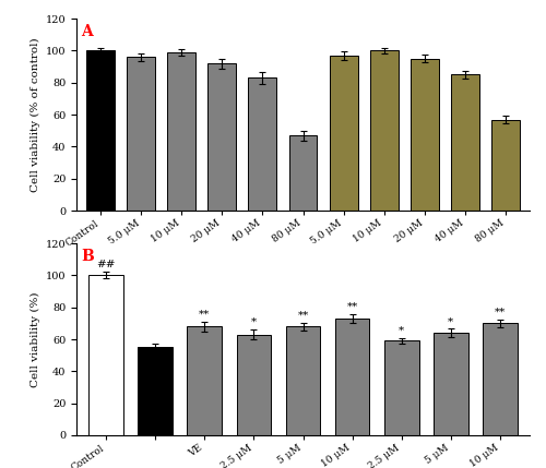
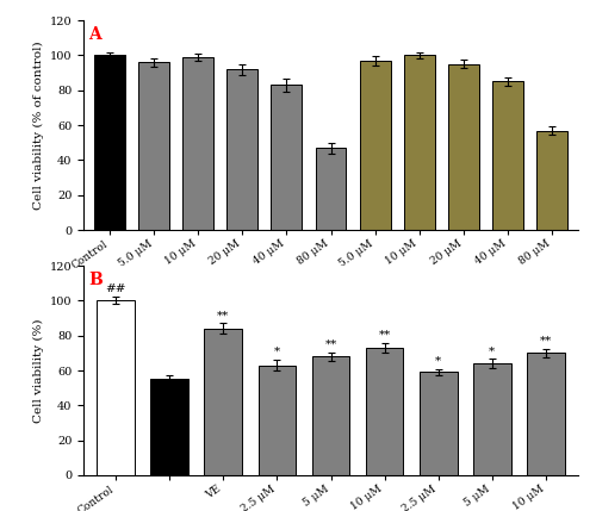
VE: 68 -> 84
